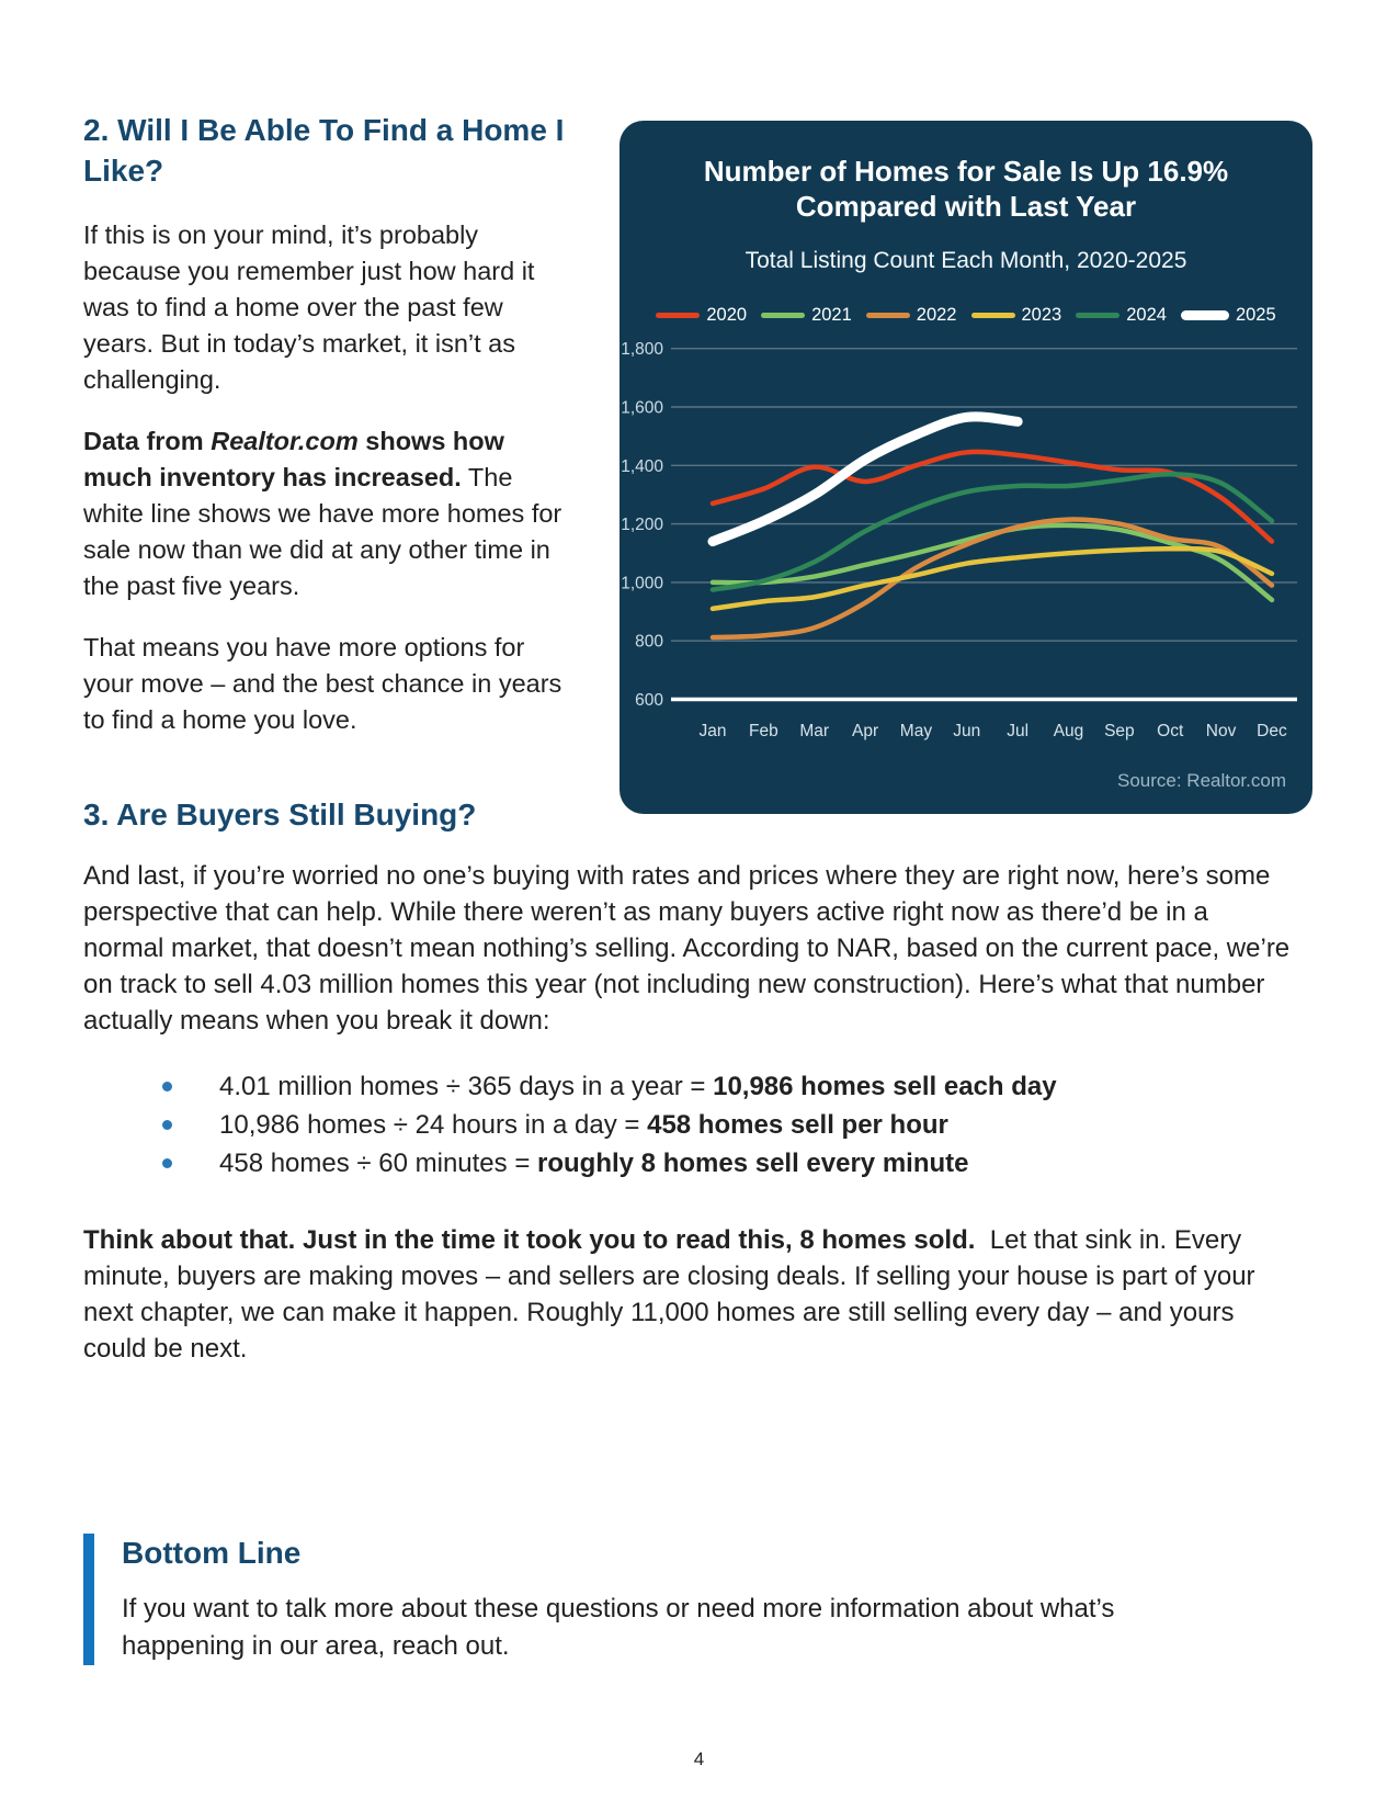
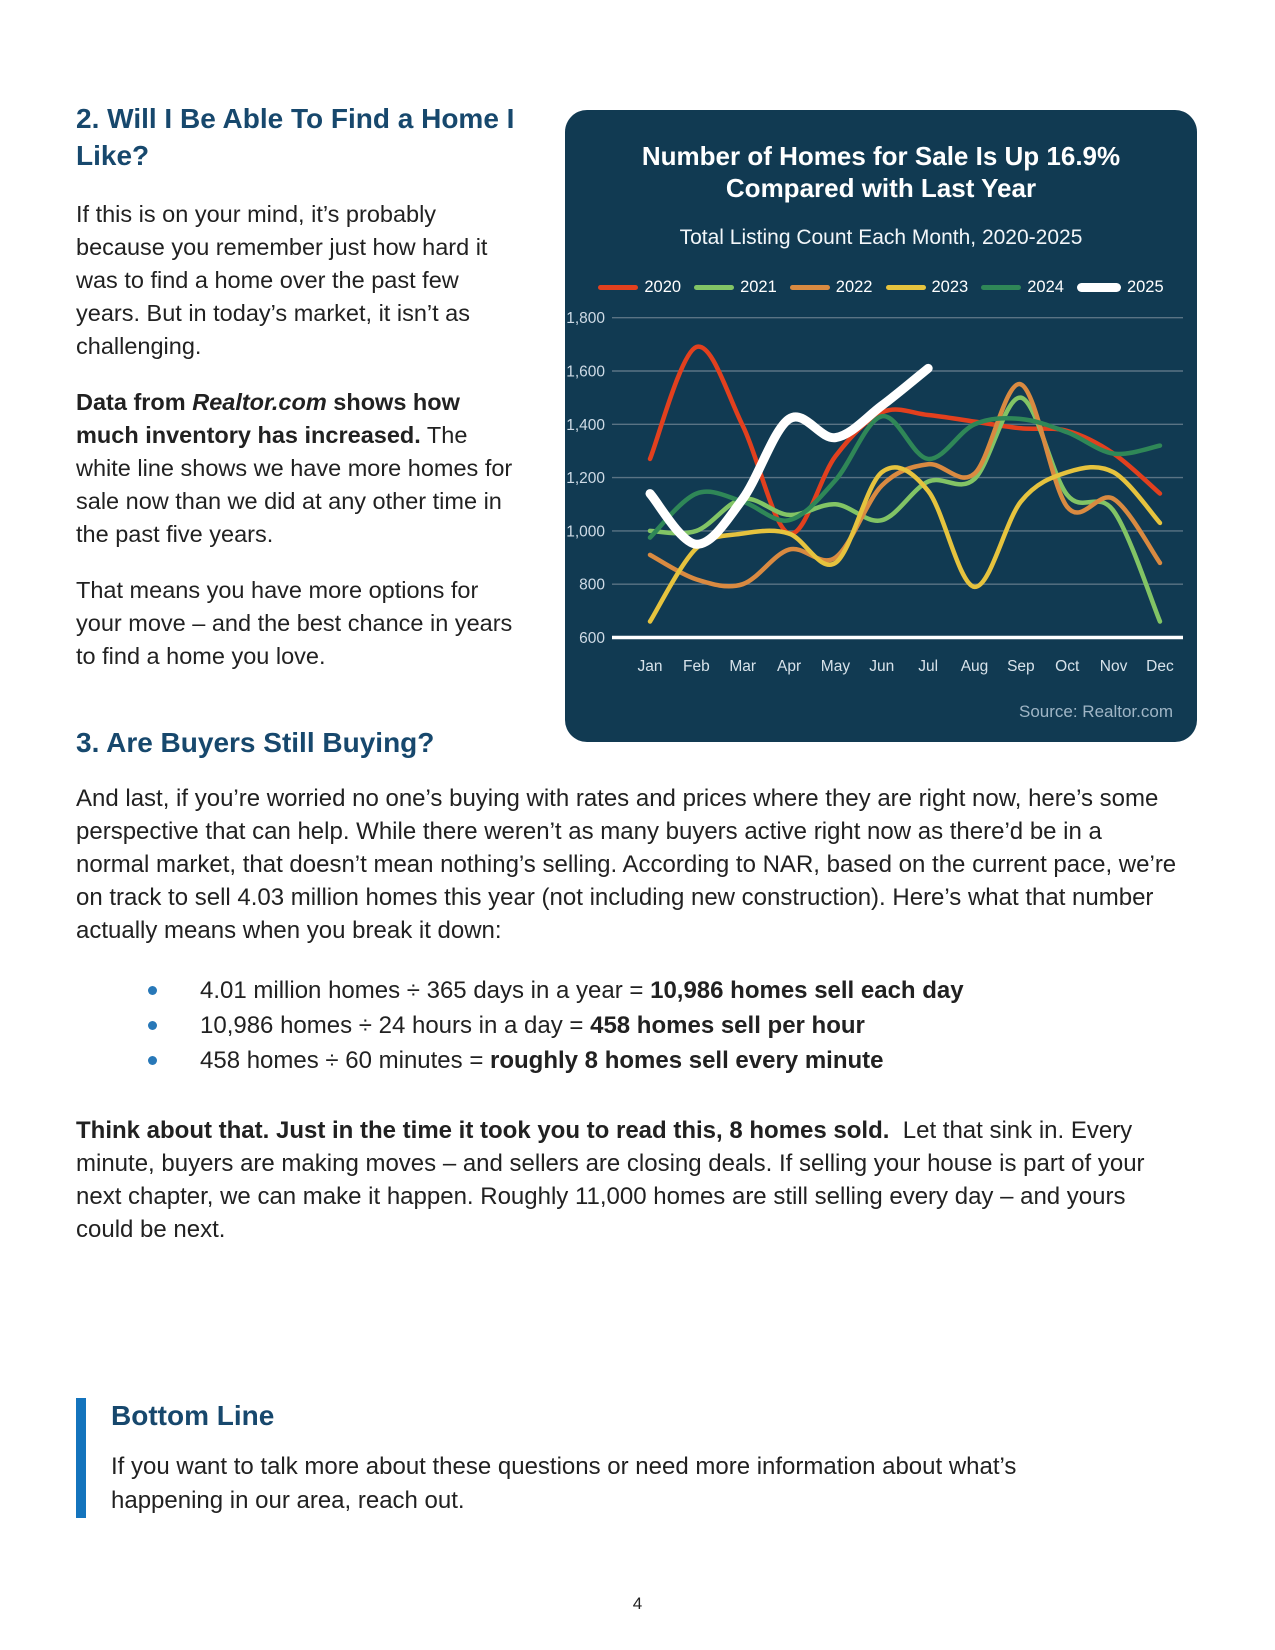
2022/Jan: 810 -> 910
2023/Jan: 910 -> 660
2020/Feb: 1320 -> 1690
2024/Feb: 1000 -> 1140
2025/Feb: 1210 -> 950
2021/Mar: 1020 -> 1120
2022/Mar: 840 -> 800
2023/Mar: 950 -> 990
2024/Mar: 1070 -> 1110
2025/Mar: 1300 -> 1120
2020/Apr: 1340 -> 990
2024/Apr: 1180 -> 1040
2020/May: 1400 -> 1280
2022/May: 1050 -> 900
2023/May: 1020 -> 880
2024/May: 1260 -> 1190
2025/May: 1500 -> 1350
2021/Jun: 1140 -> 1040
2022/Jun: 1130 -> 1170
2023/Jun: 1060 -> 1220
2024/Jun: 1310 -> 1430
2025/Jun: 1560 -> 1470
2022/Jul: 1190 -> 1250
2023/Jul: 1080 -> 1150
2024/Jul: 1330 -> 1270
2025/Jul: 1550 -> 1610
2023/Aug: 1100 -> 790
2024/Aug: 1330 -> 1400
2021/Sep: 1180 -> 1500
2022/Sep: 1200 -> 1550
2024/Sep: 1350 -> 1420
2022/Oct: 1150 -> 1090
2023/Oct: 1120 -> 1220
2023/Nov: 1100 -> 1220
2024/Nov: 1340 -> 1290
2021/Dec: 940 -> 660
2022/Dec: 990 -> 880
2024/Dec: 1210 -> 1320
